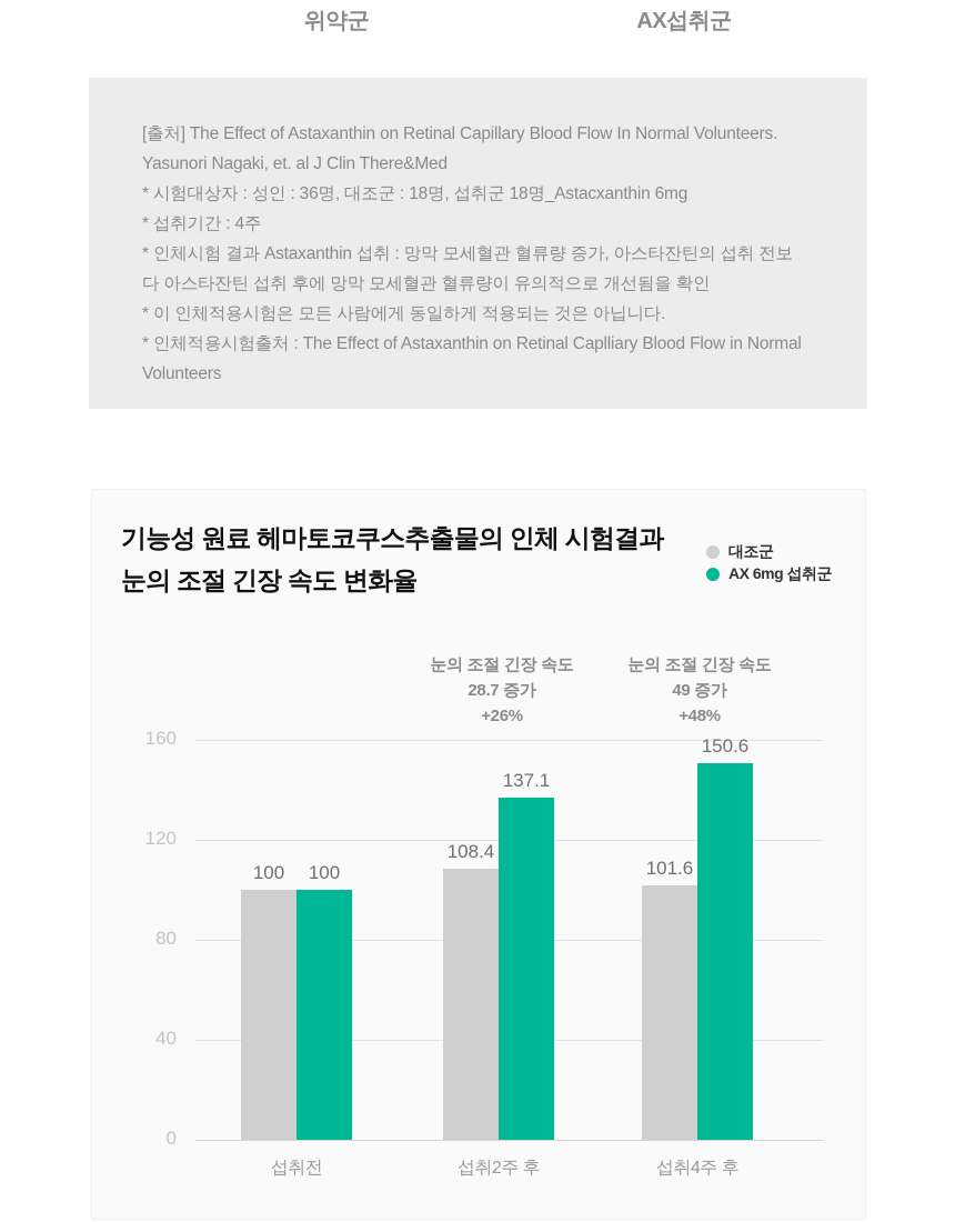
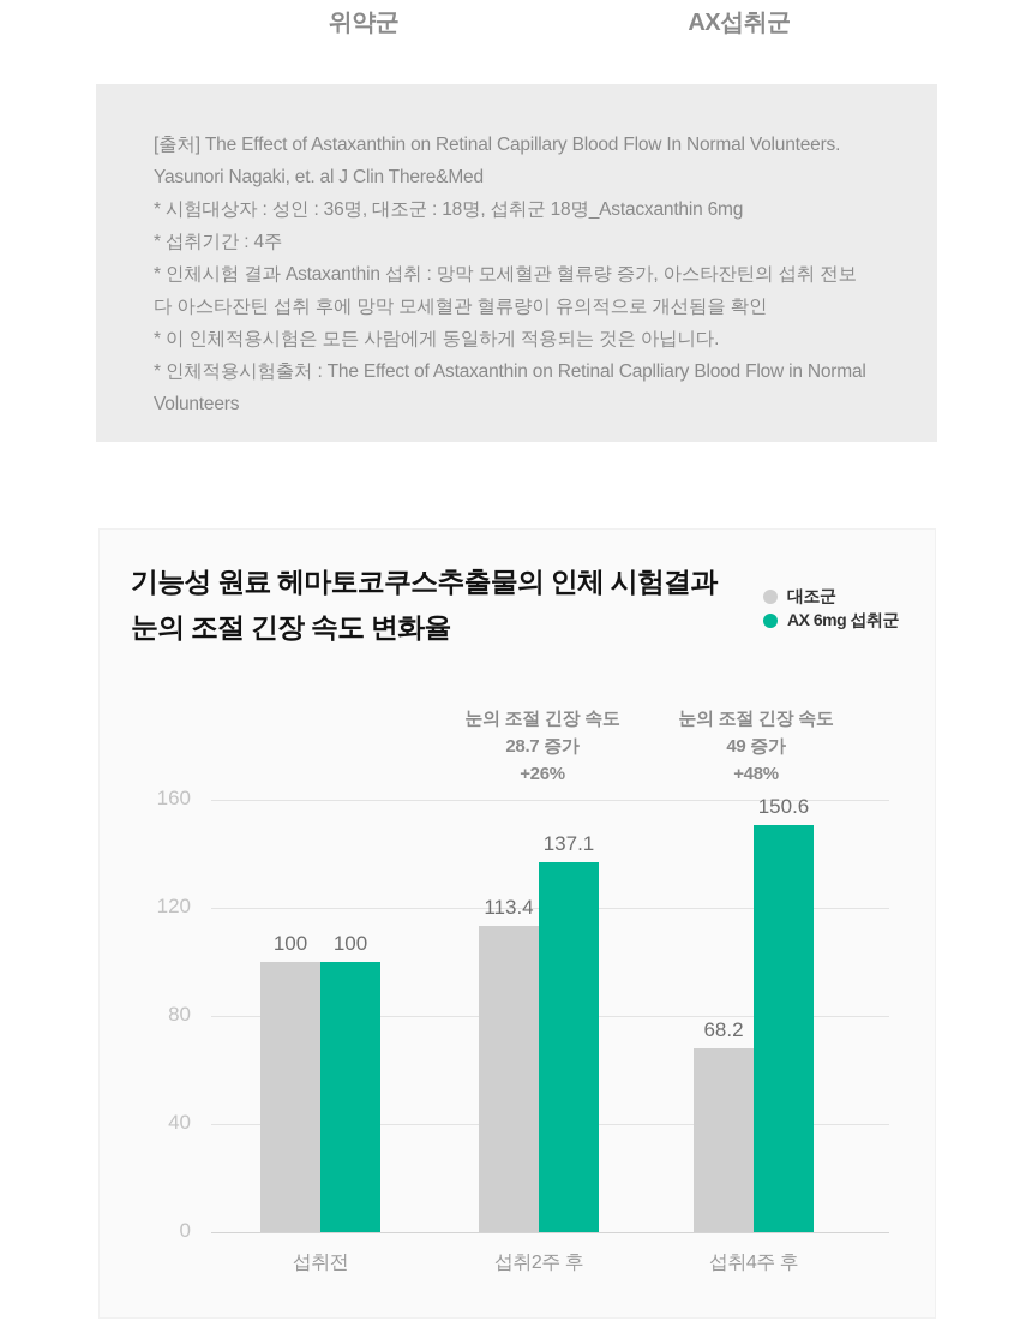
대조군/섭취2주 후: 108.4 -> 113.4
대조군/섭취4주 후: 101.6 -> 68.2
